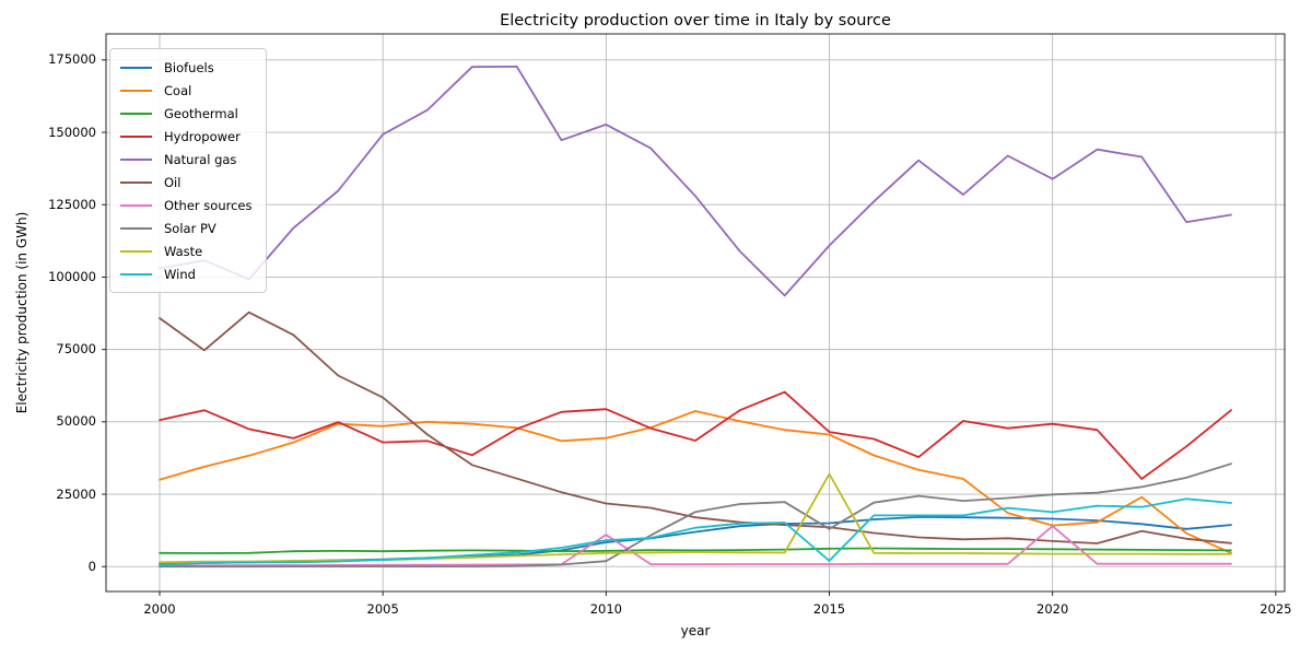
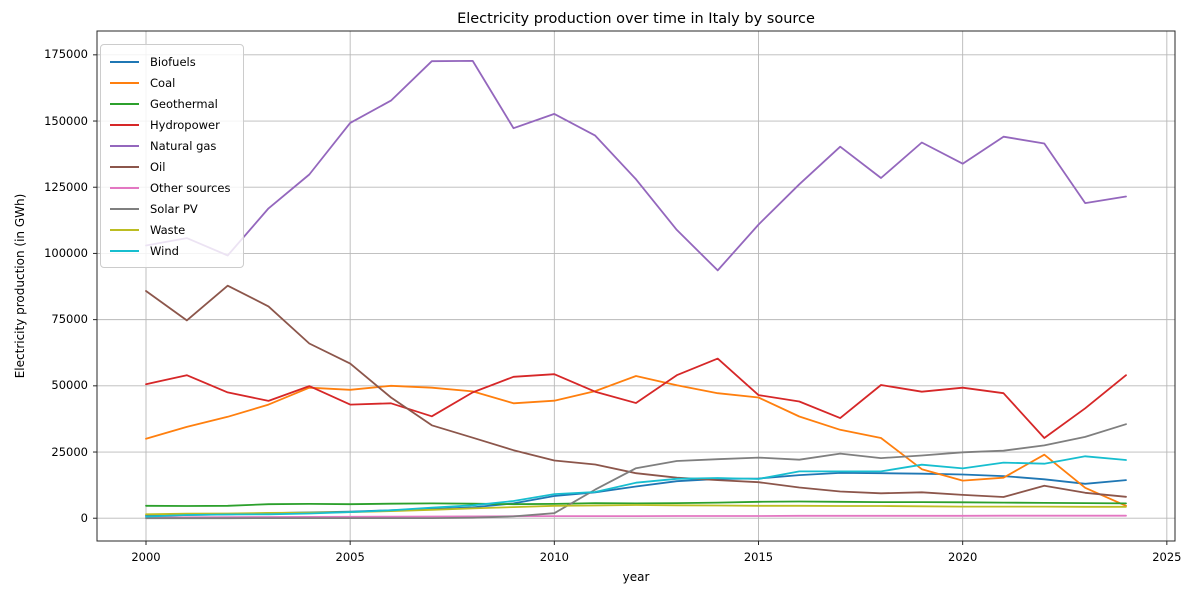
Other sources/2010: 11000 -> 1000
Solar PV/2015: 13000 -> 23000
Waste/2015: 32000 -> 5000
Wind/2015: 2000 -> 15000
Other sources/2020: 14000 -> 1000
